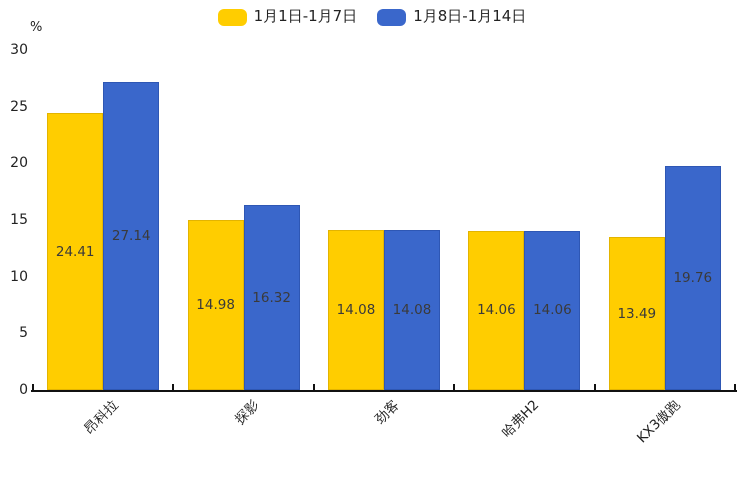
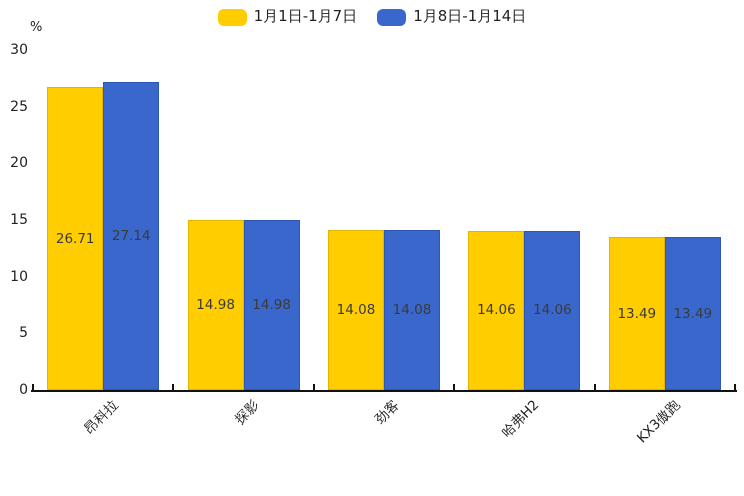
1月1日-1月7日/昂科拉: 24.41 -> 26.71
1月8日-1月14日/探影: 16.32 -> 14.98
1月8日-1月14日/KX3傲跑: 19.76 -> 13.49
